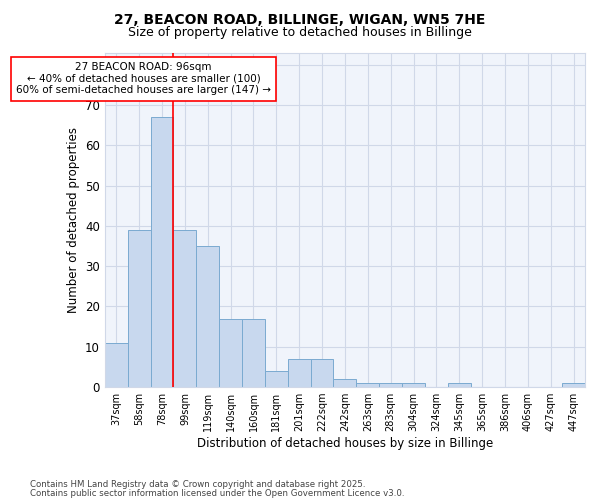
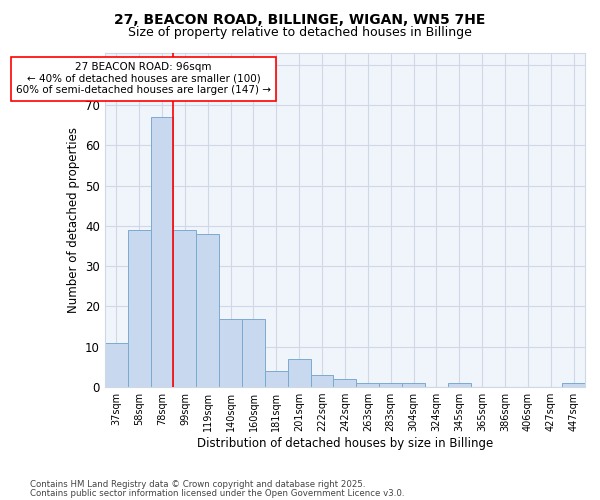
119sqm: 35 -> 38
222sqm: 7 -> 3
